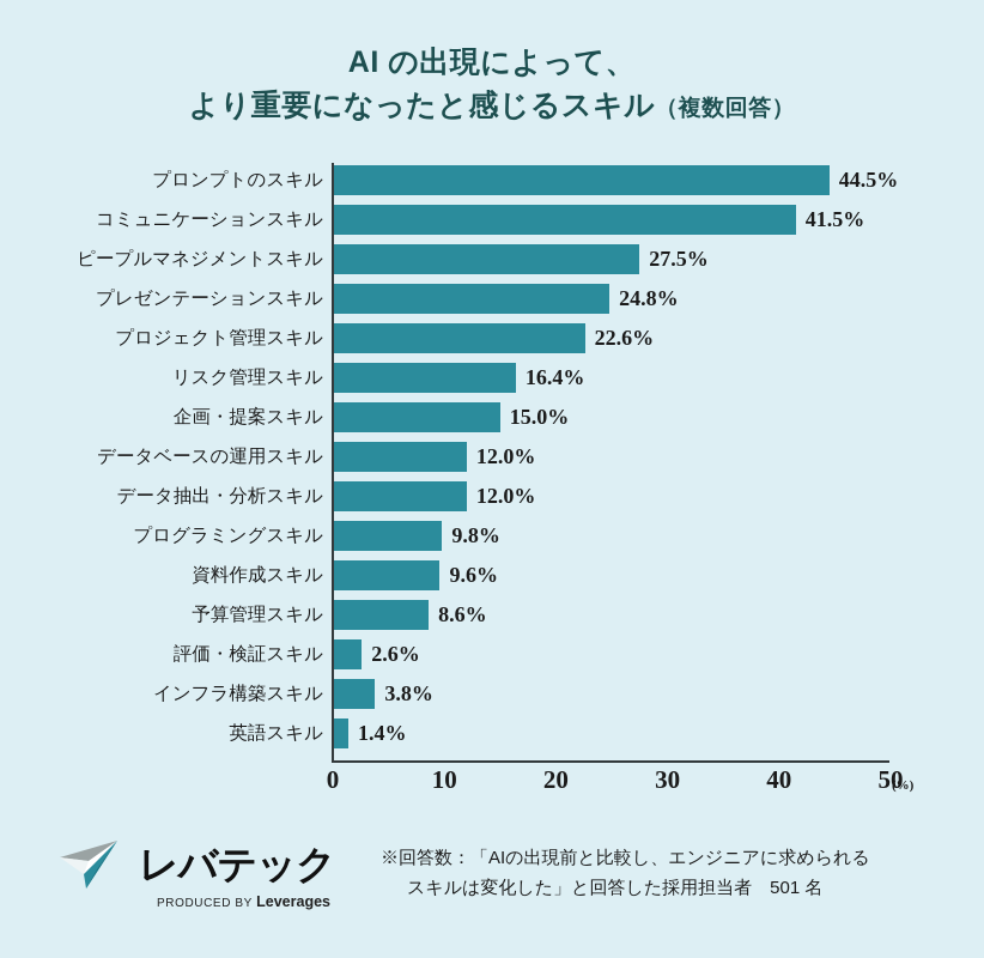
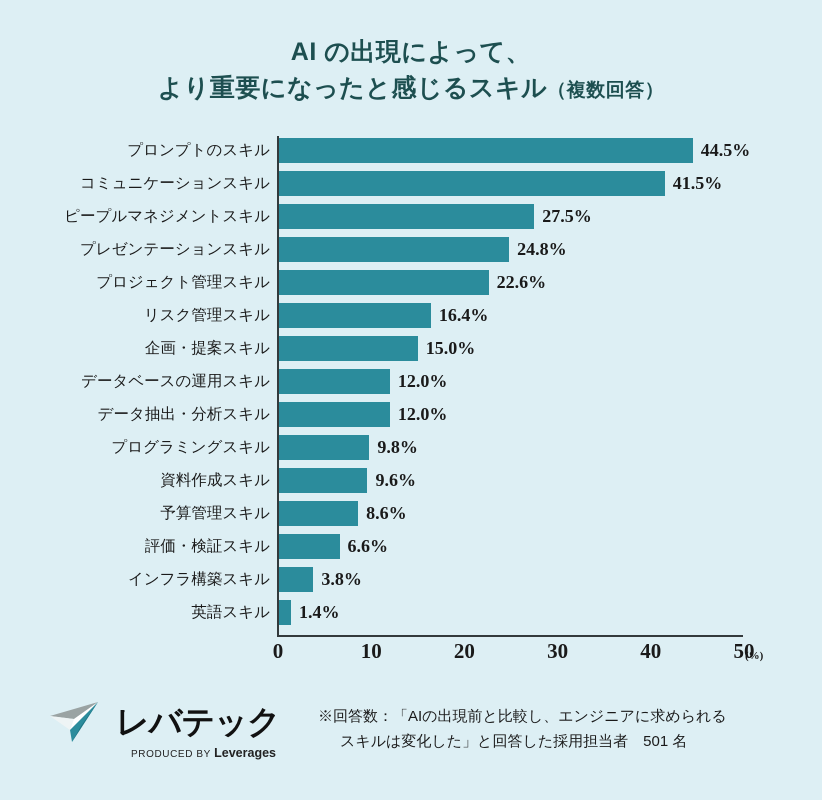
評価・検証スキル: 2.6% -> 6.6%
